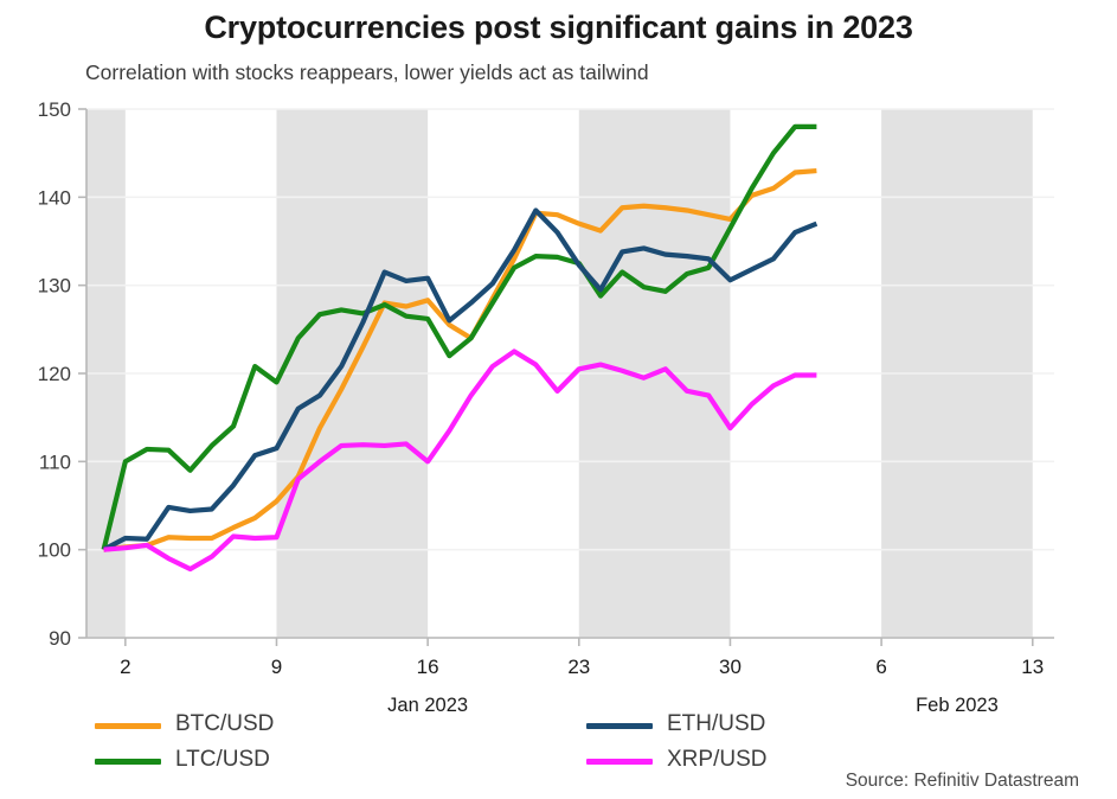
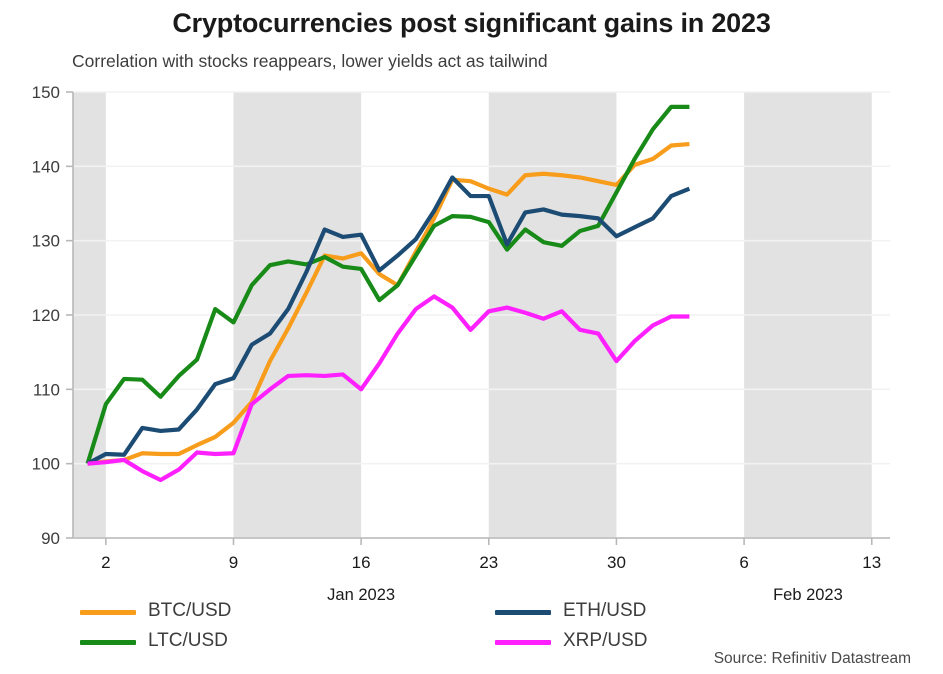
LTC/USD/2: 110 -> 108
ETH/USD/23: 132 -> 136
